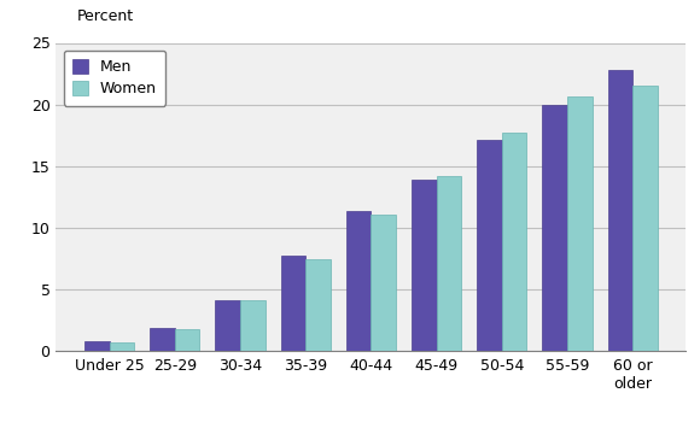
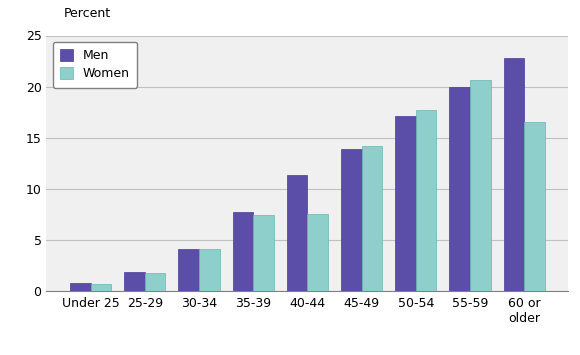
Women/40-44: 11.1 -> 7.5
Women/60 or older: 21.5 -> 16.5
